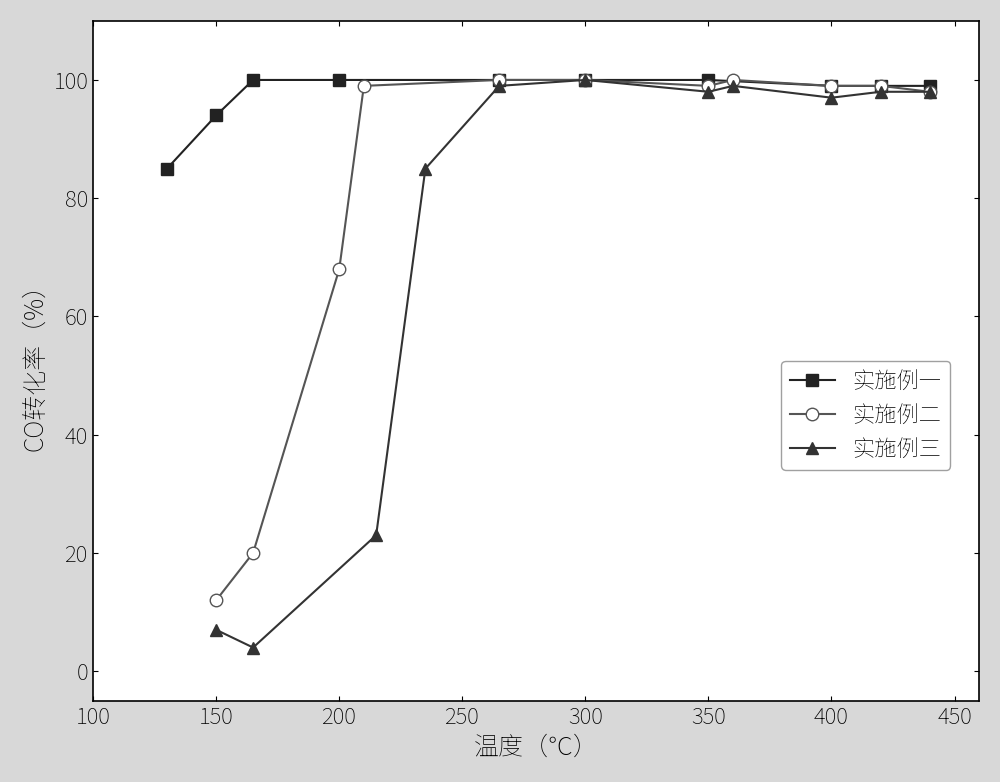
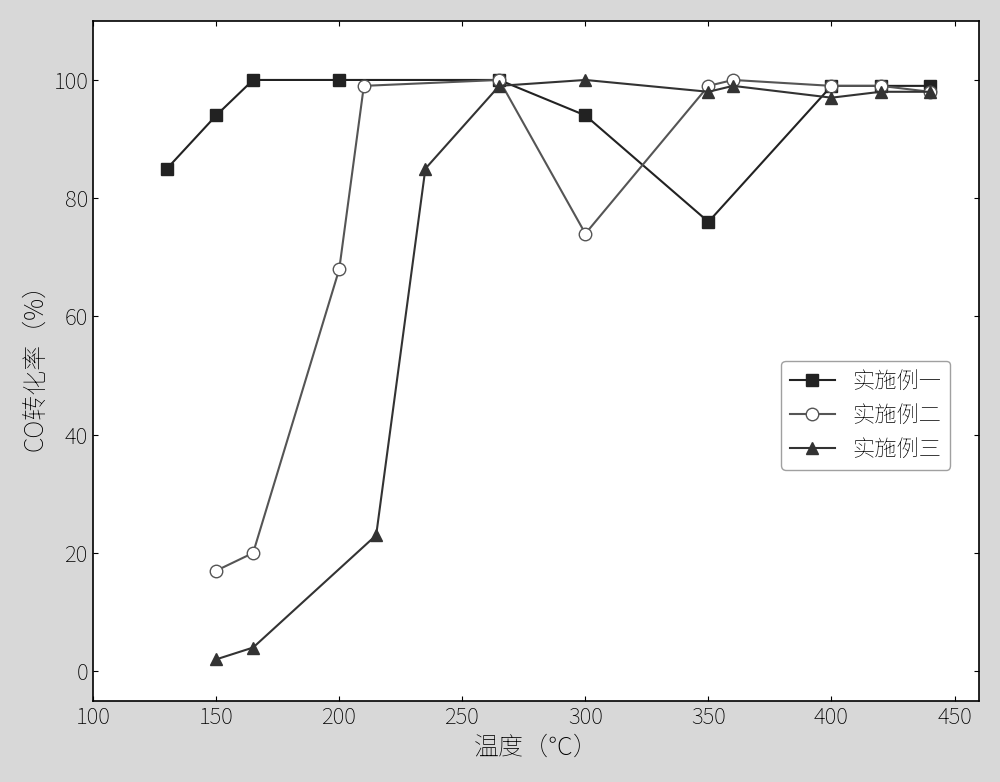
实施例二/150: 12 -> 17
实施例三/150: 7 -> 2
实施例一/300: 100 -> 94
实施例二/300: 100 -> 74
实施例一/350: 100 -> 76
